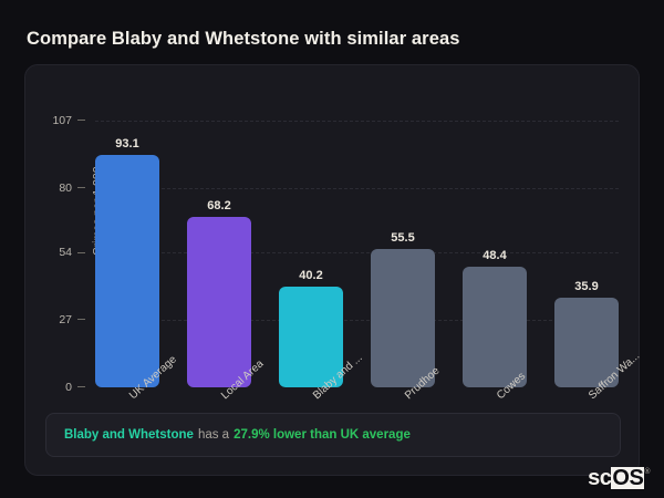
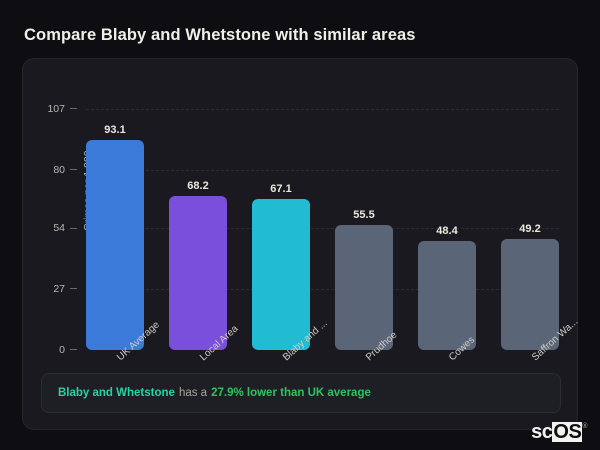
Blaby and ...: 40.2 -> 67.1
Saffron Wa...: 35.9 -> 49.2
